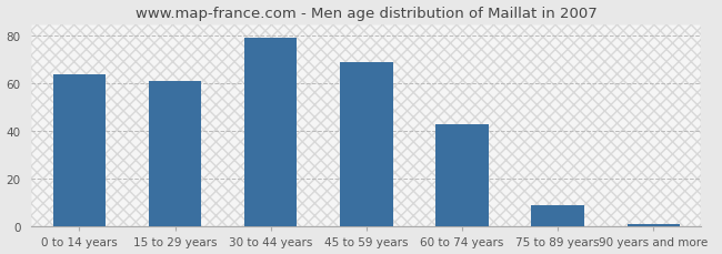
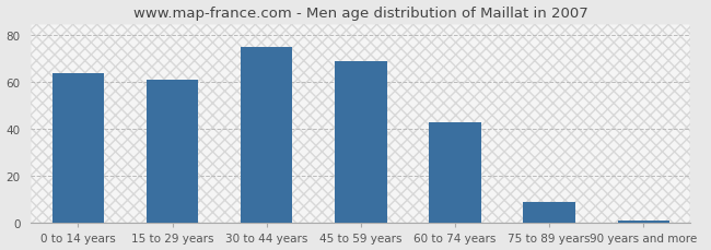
30 to 44 years: 79 -> 75
